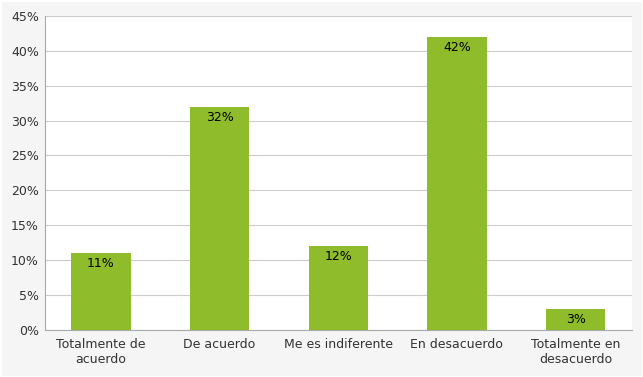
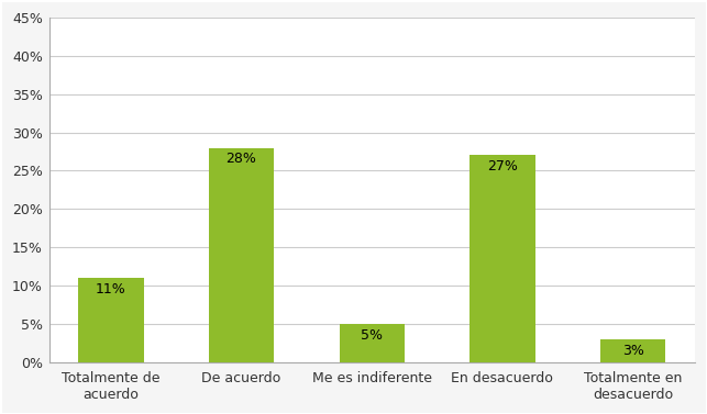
De acuerdo: 32% -> 28%
Me es indiferente: 12% -> 5%
En desacuerdo: 42% -> 27%
